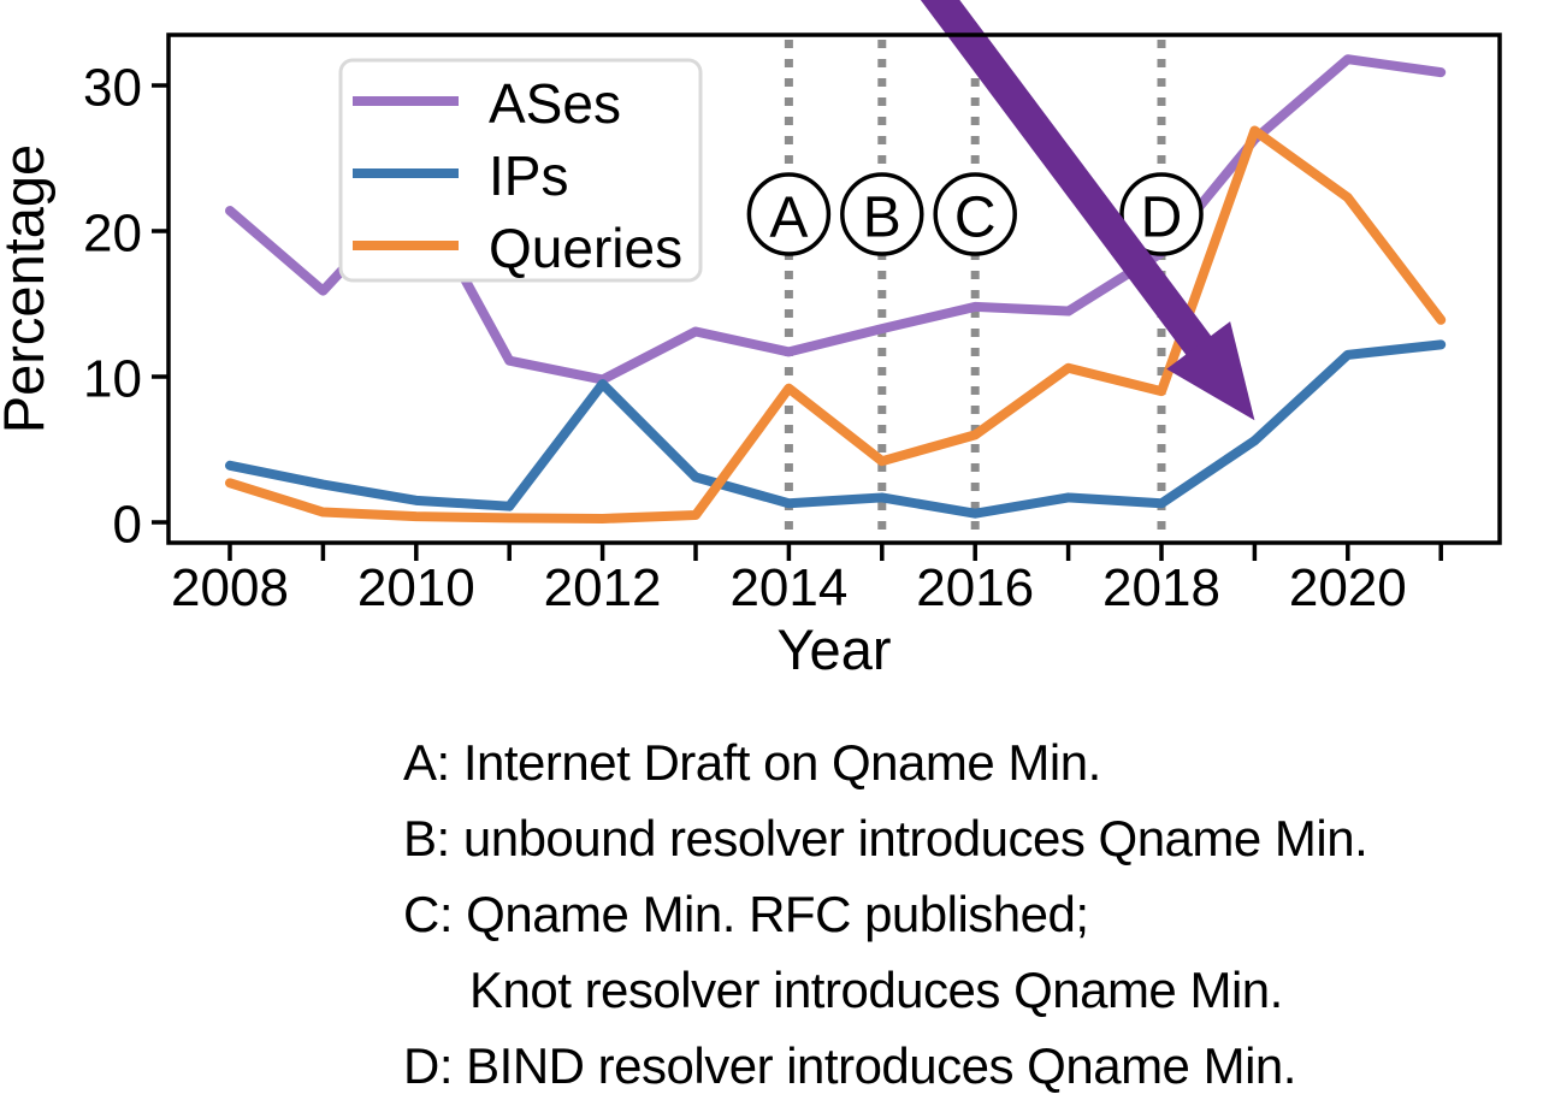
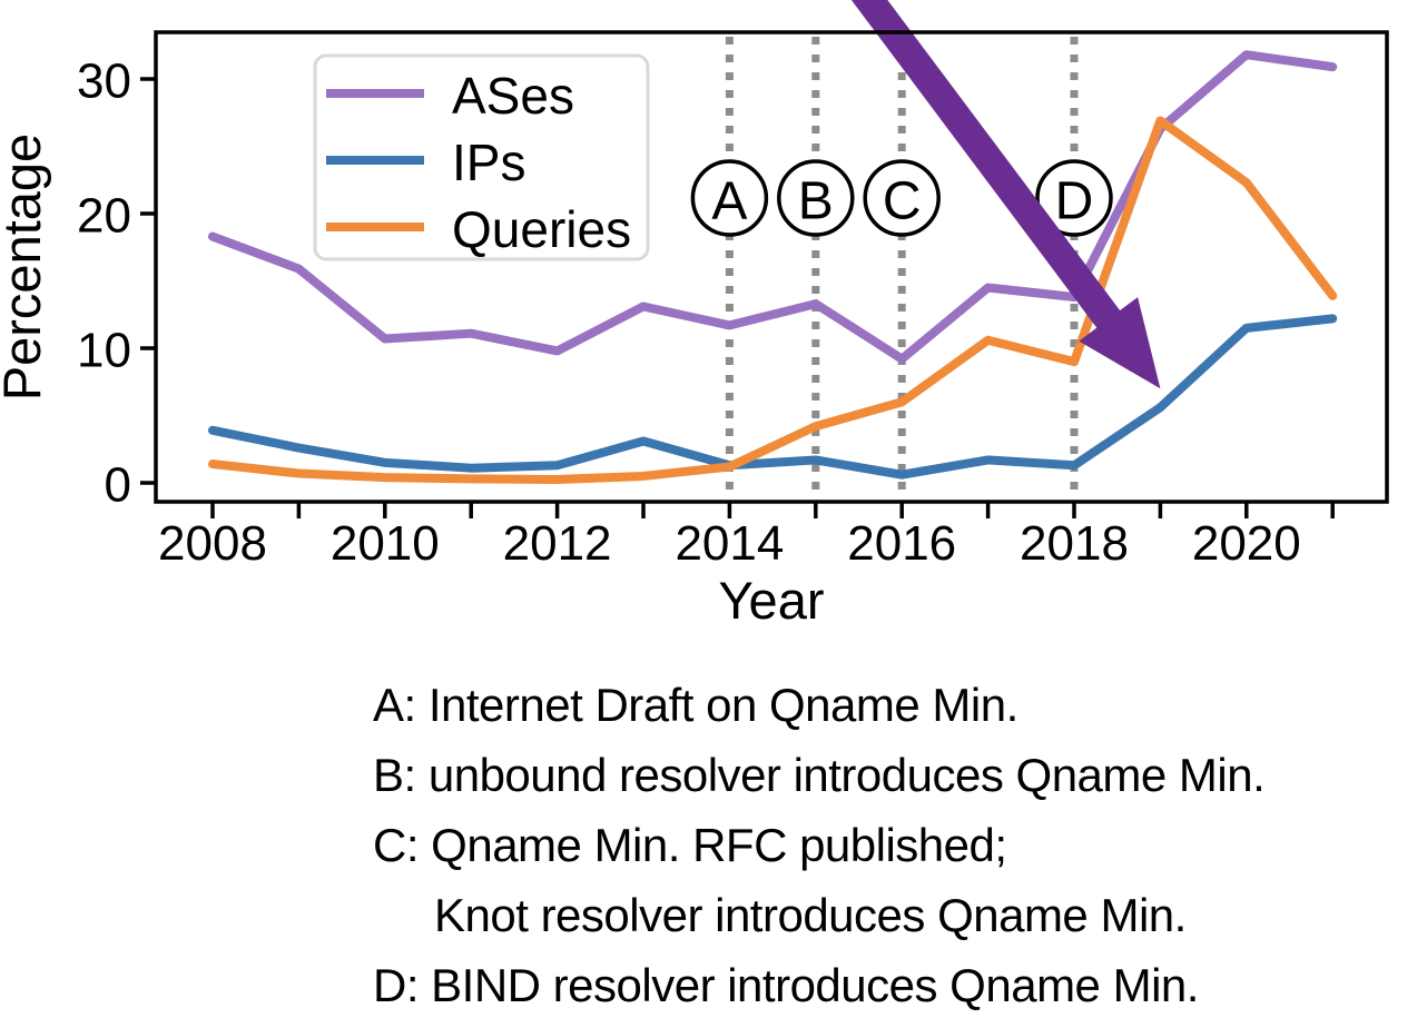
ASes/2008: 21.4 -> 18.3
Queries/2008: 2.7 -> 1.4
ASes/2010: 22.8 -> 10.7
IPs/2012: 9.5 -> 1.3
Queries/2014: 9.2 -> 1.2
ASes/2016: 14.8 -> 9.2
ASes/2018: 18.5 -> 13.8
